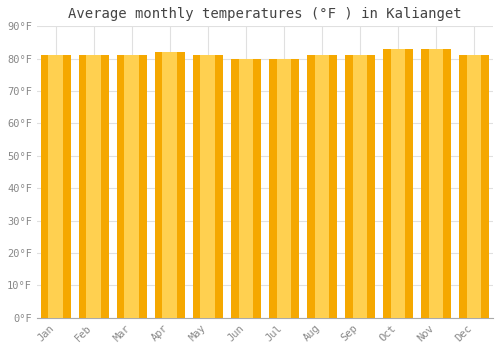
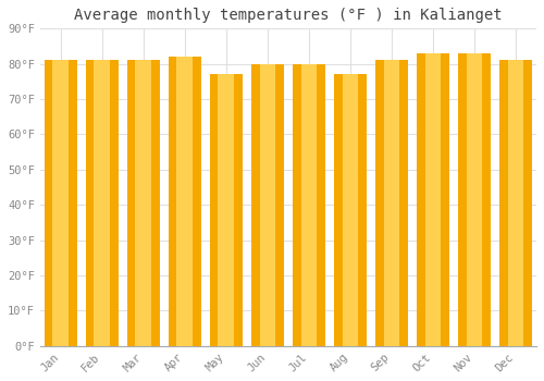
May: 81°F -> 77°F
Aug: 81°F -> 77°F
